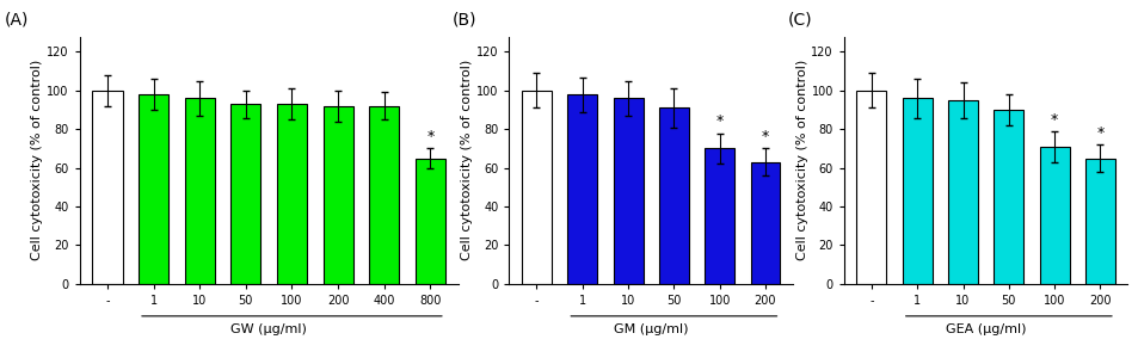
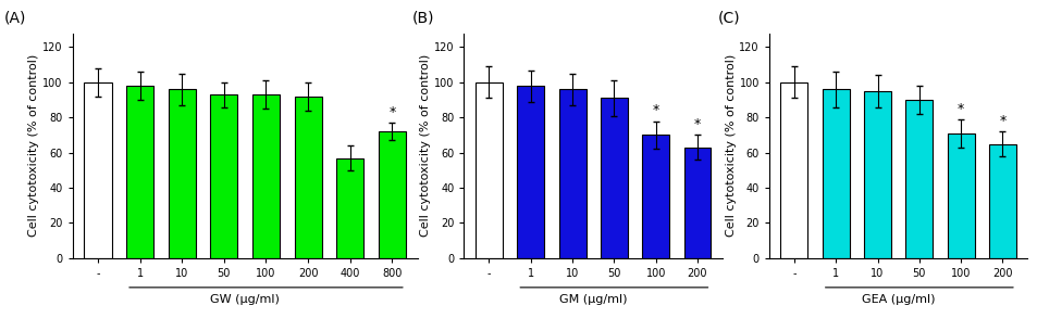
400: 92 -> 57
800: 65 -> 72
